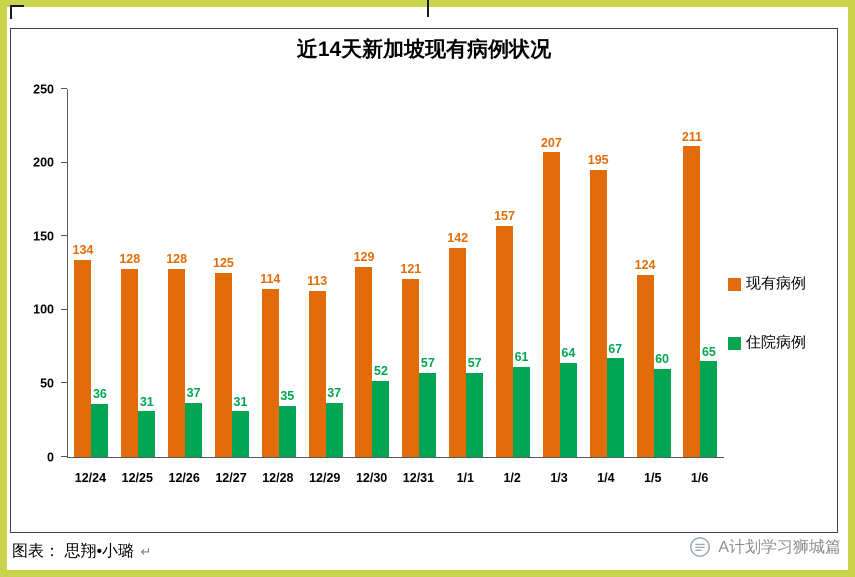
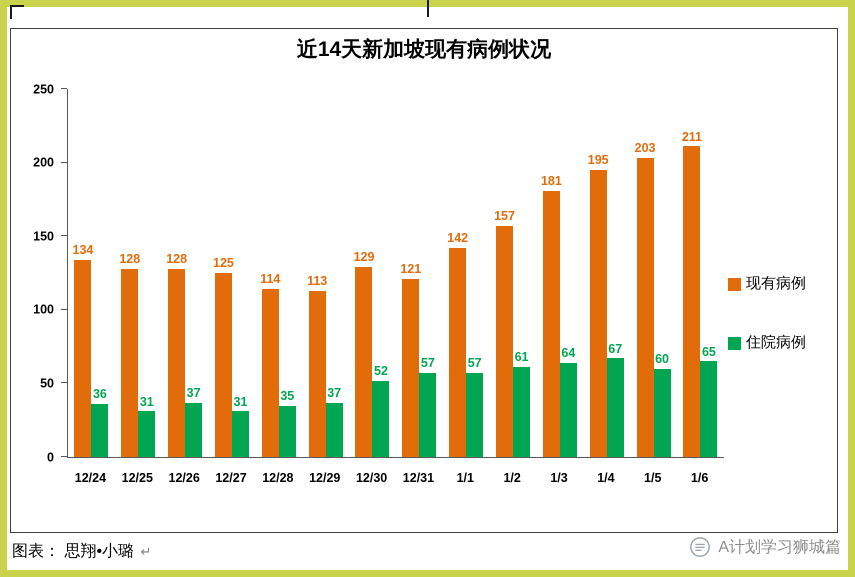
现有病例/1/3: 207 -> 181
现有病例/1/5: 124 -> 203
